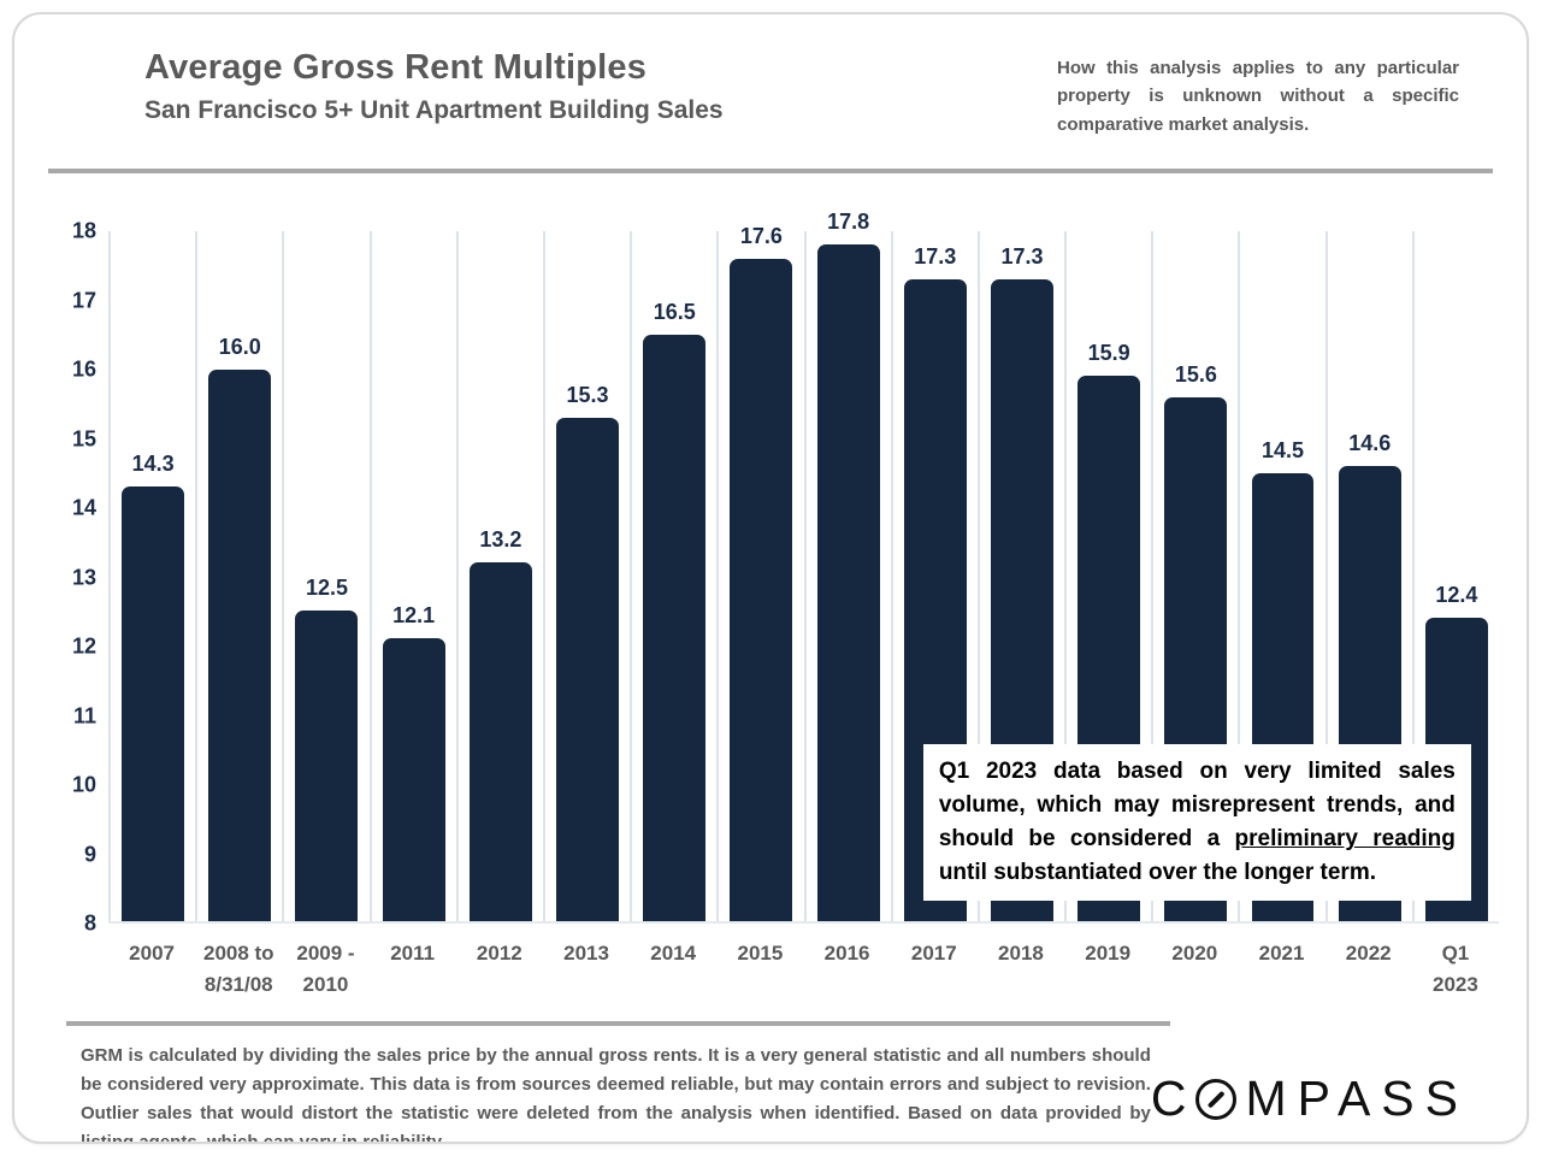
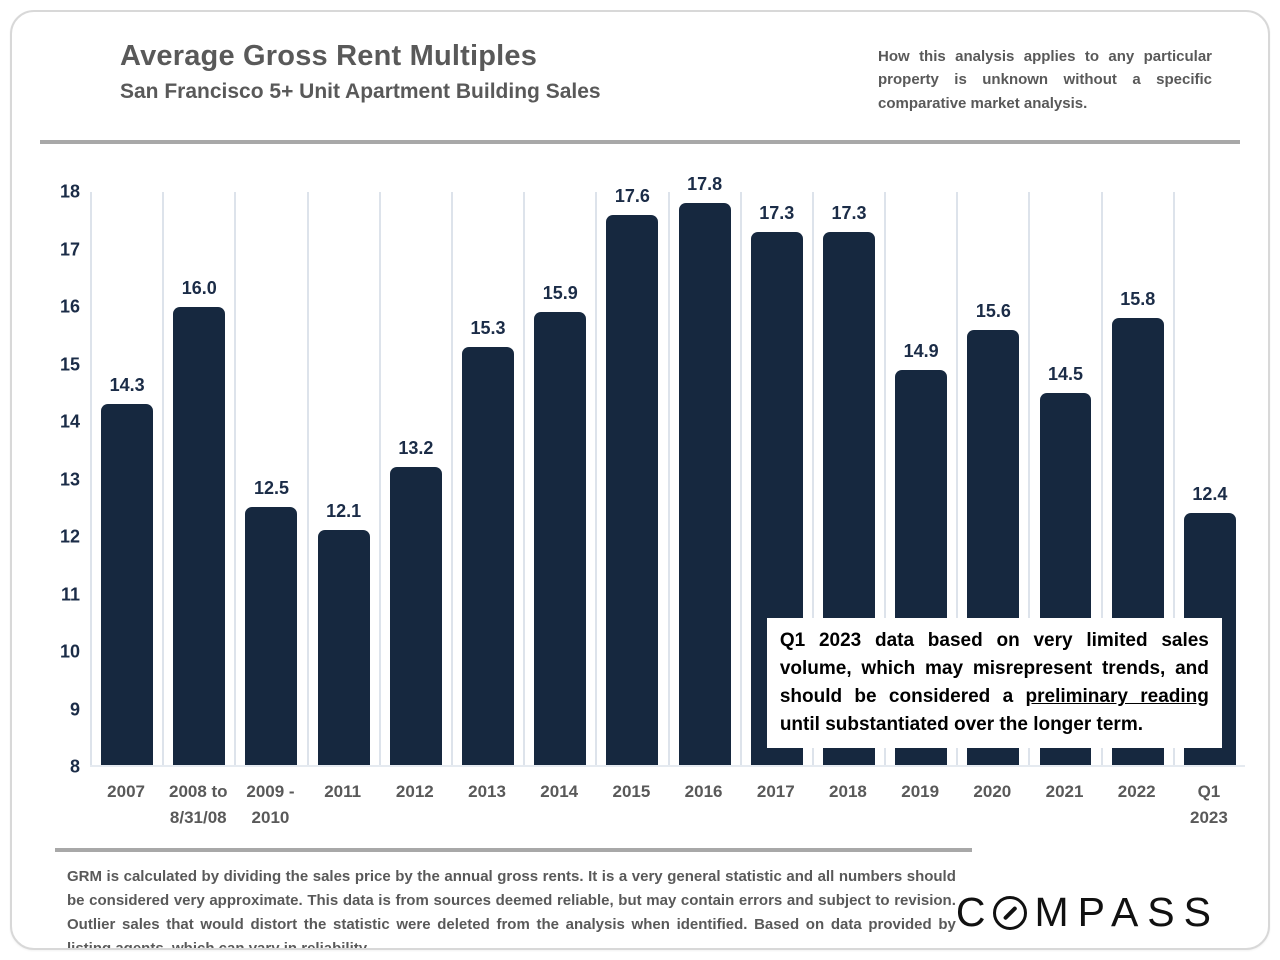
2014: 16.5 -> 15.9
2019: 15.9 -> 14.9
2022: 14.6 -> 15.8
